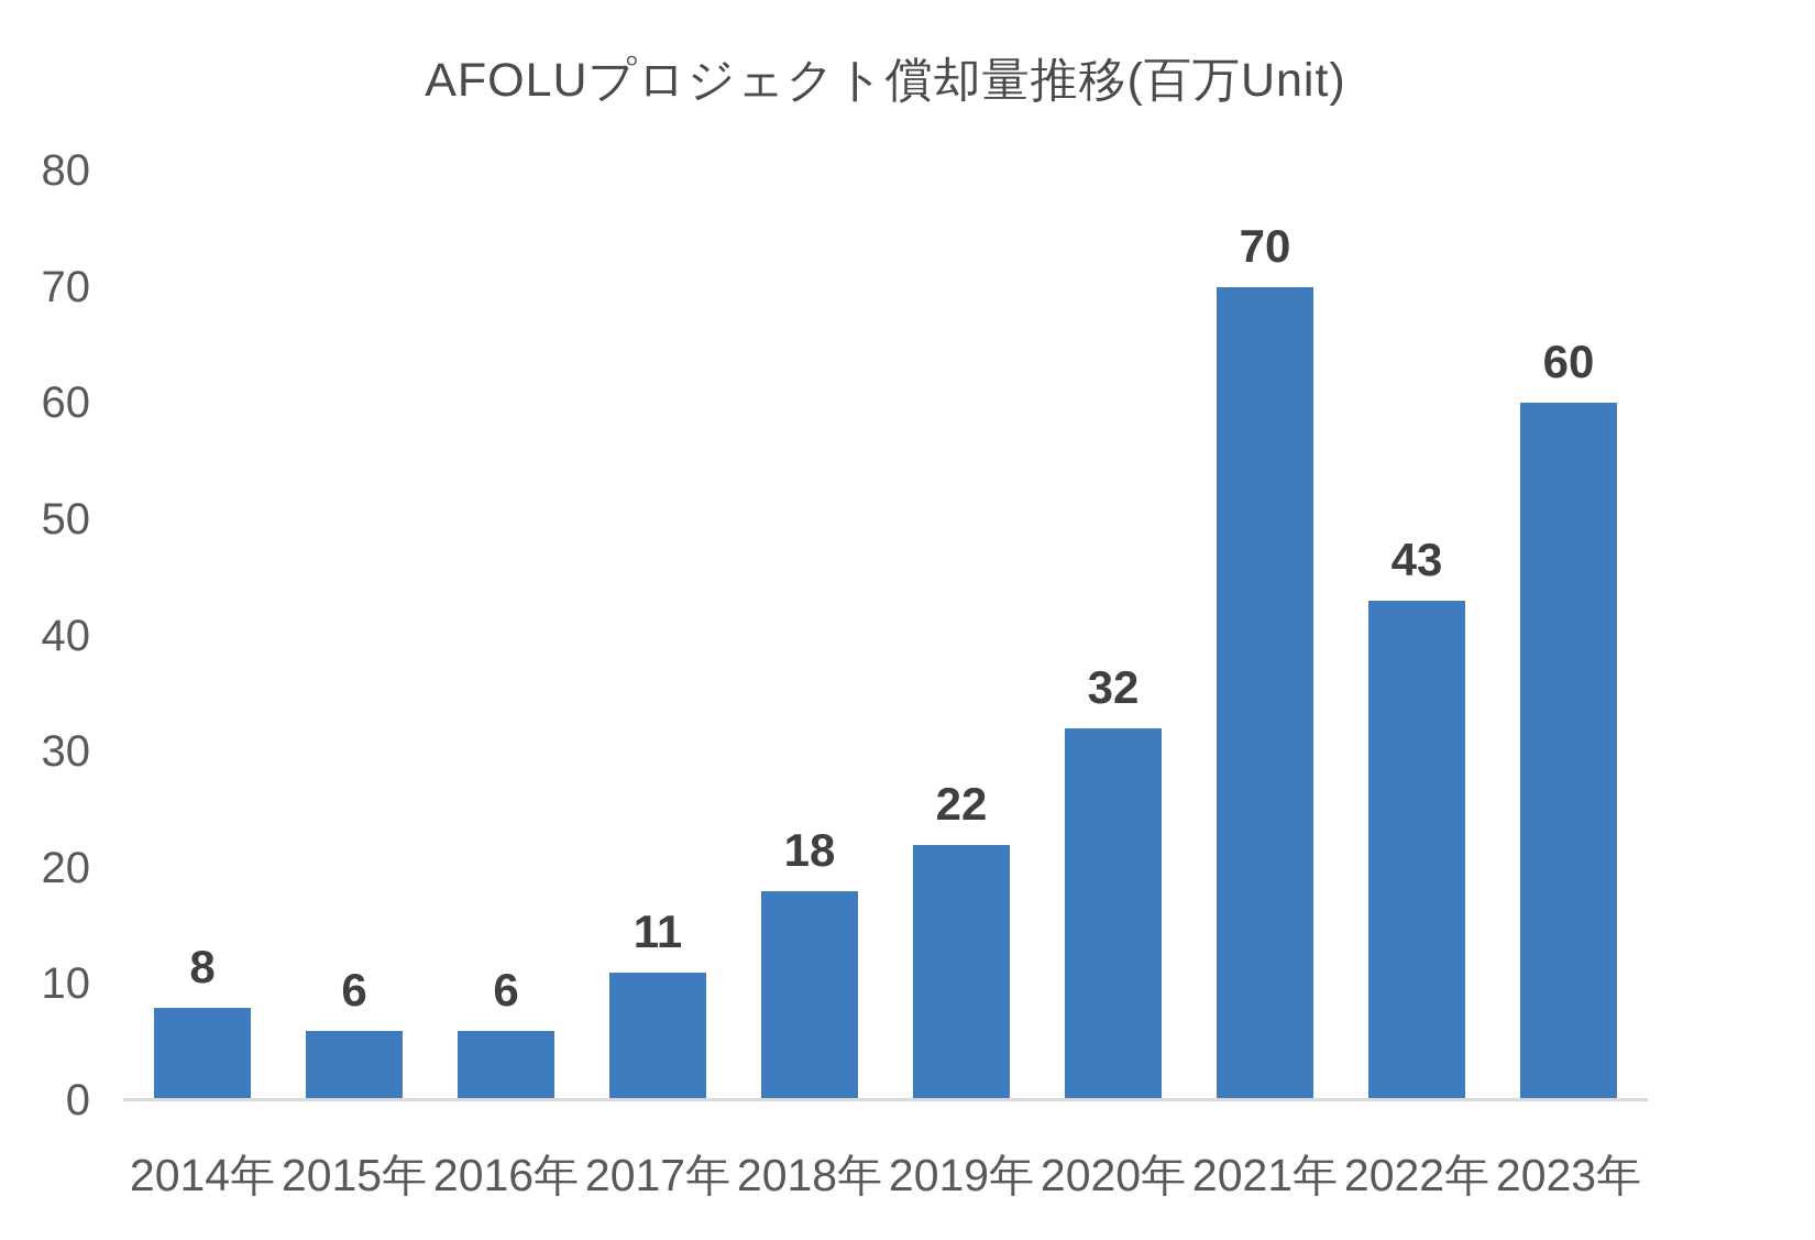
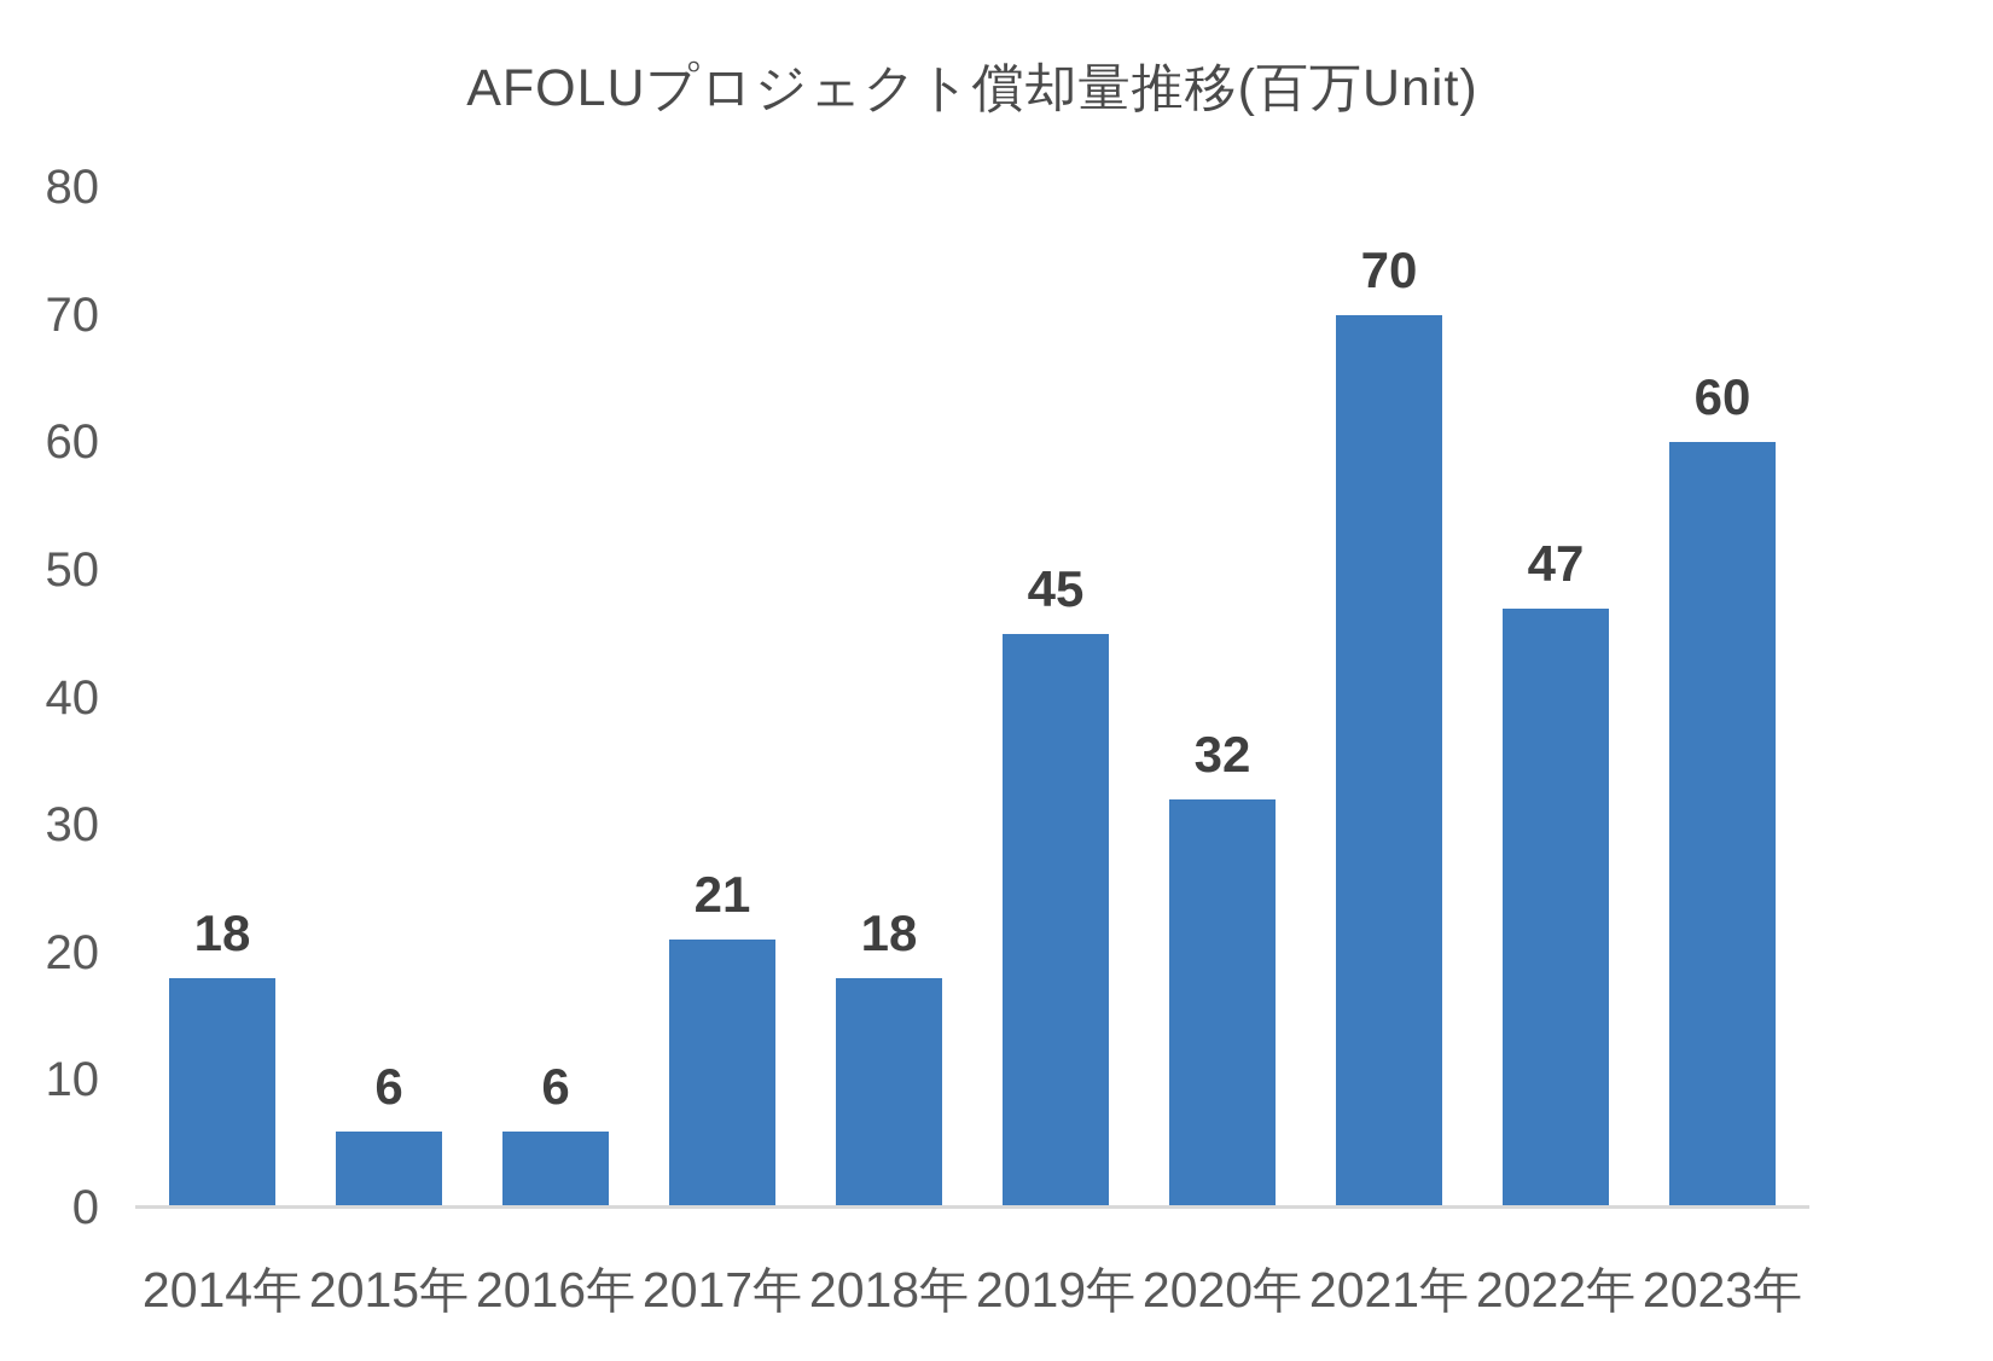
2014年: 8 -> 18
2017年: 11 -> 21
2019年: 22 -> 45
2022年: 43 -> 47
